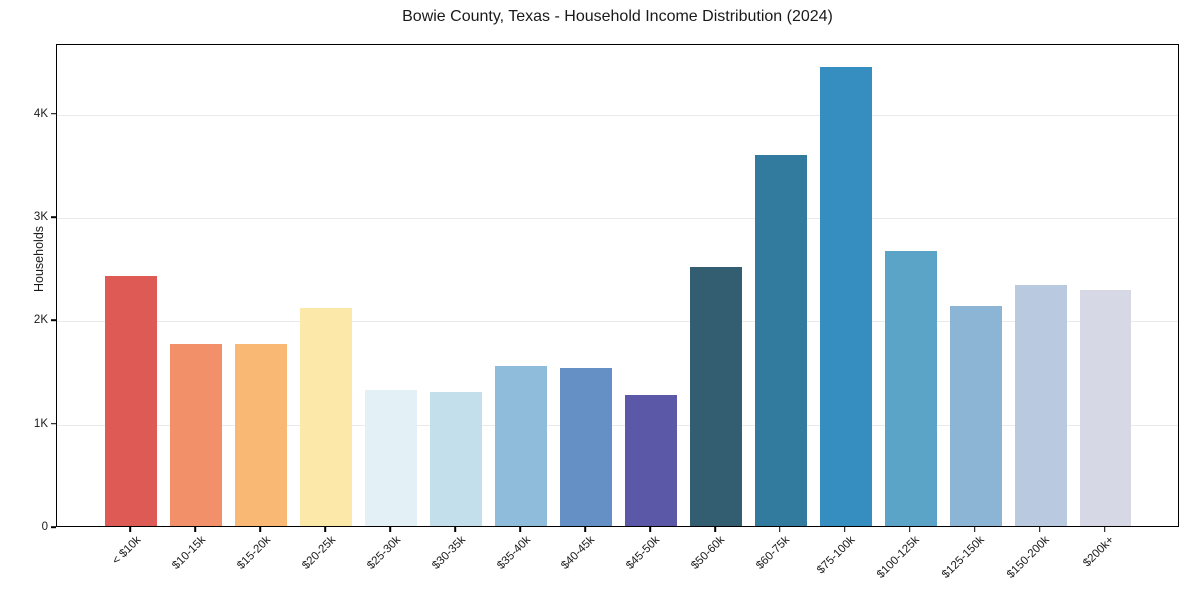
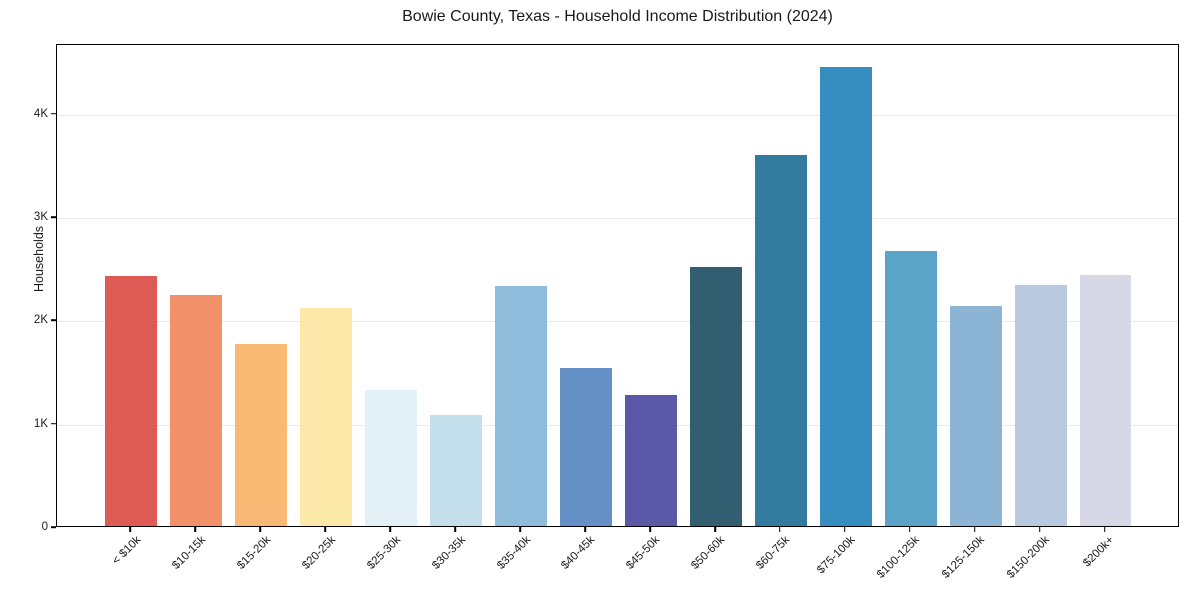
$10-15k: 1.76K -> 2.24K
$30-35k: 1.30K -> 1.07K
$35-40k: 1.55K -> 2.32K
$200k+: 2.28K -> 2.43K
